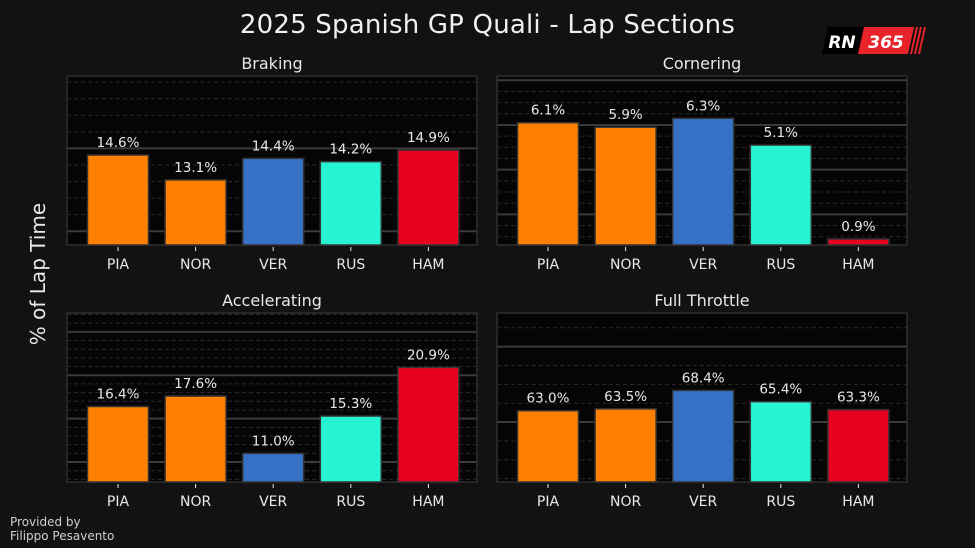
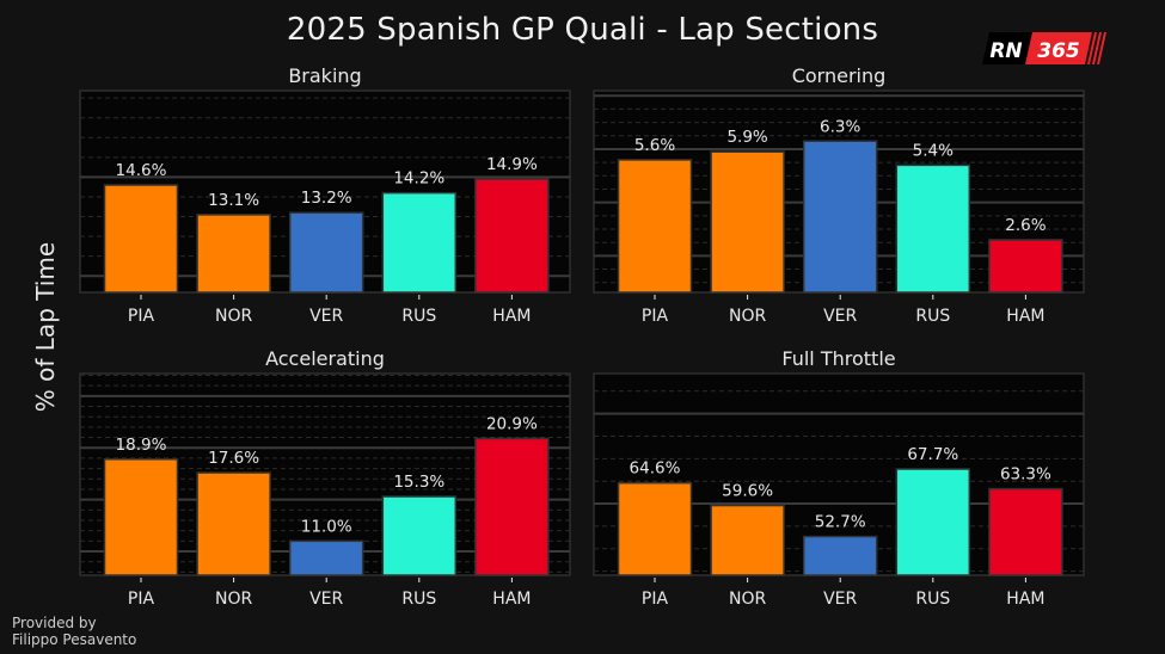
Braking/VER: 14.4% -> 13.2%
Cornering/PIA: 6.1% -> 5.6%
Cornering/RUS: 5.1% -> 5.4%
Cornering/HAM: 0.9% -> 2.6%
Accelerating/PIA: 16.4% -> 18.9%
Full Throttle/PIA: 63.0% -> 64.6%
Full Throttle/NOR: 63.5% -> 59.6%
Full Throttle/VER: 68.4% -> 52.7%
Full Throttle/RUS: 65.4% -> 67.7%
